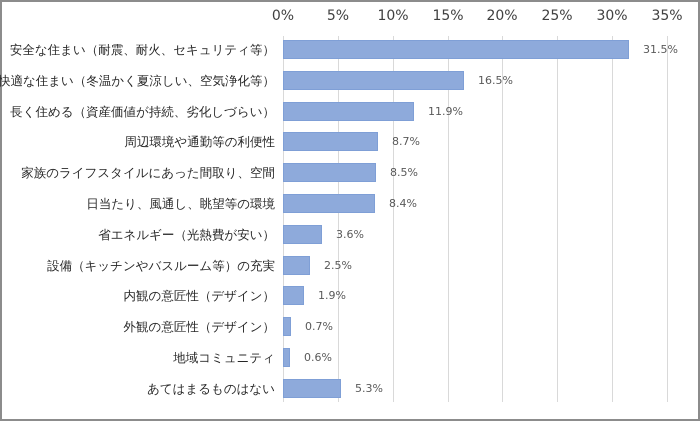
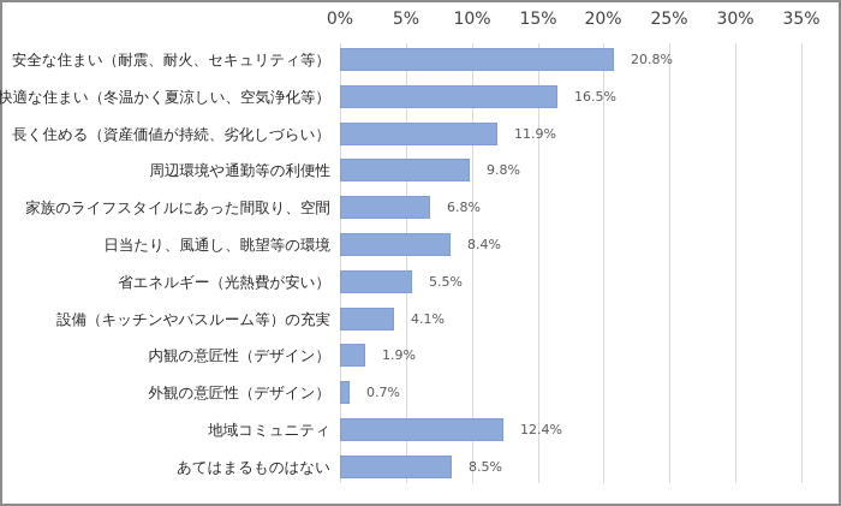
安全な住まい（耐震、耐火、セキュリティ等）: 31.5% -> 20.8%
周辺環境や通勤等の利便性: 8.7% -> 9.8%
家族のライフスタイルにあった間取り、空間: 8.5% -> 6.8%
省エネルギー（光熱費が安い）: 3.6% -> 5.5%
設備（キッチンやバスルーム等）の充実: 2.5% -> 4.1%
地域コミュニティ: 0.6% -> 12.4%
あてはまるものはない: 5.3% -> 8.5%
